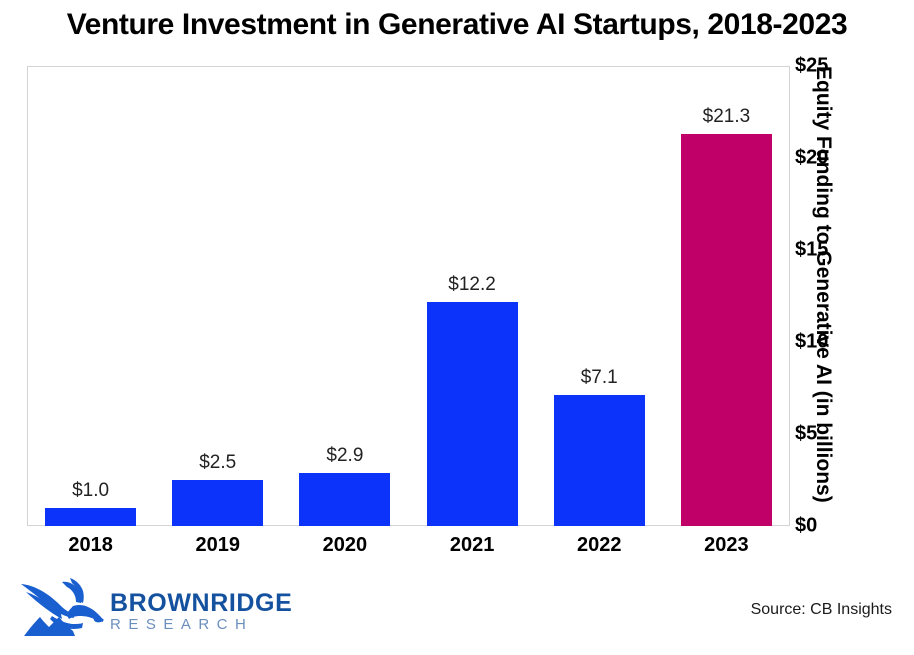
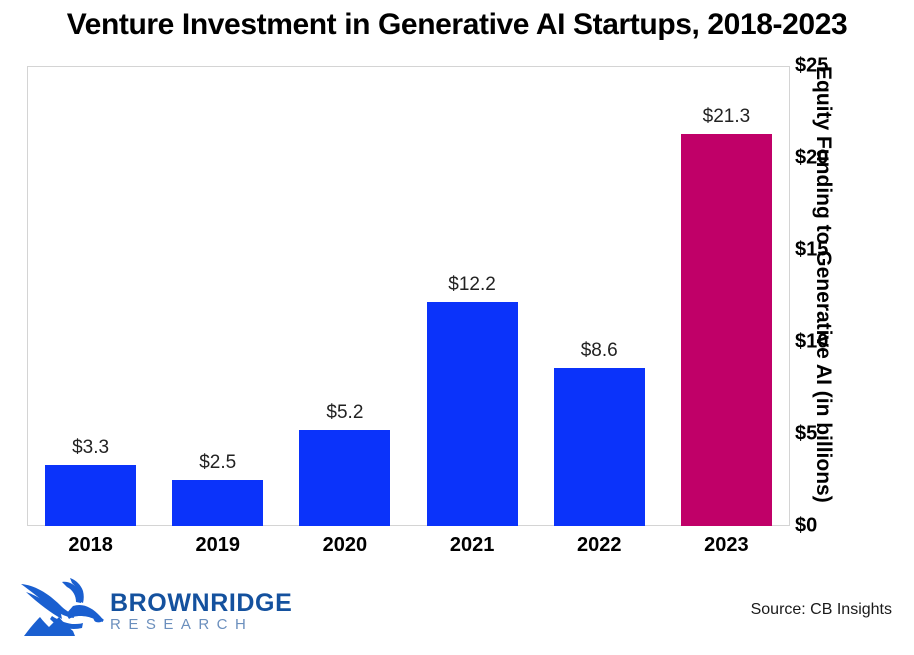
2018: $1.0 -> $3.3
2020: $2.9 -> $5.2
2022: $7.1 -> $8.6
